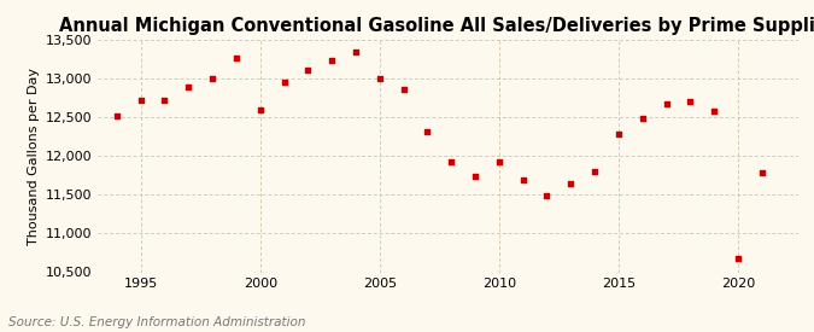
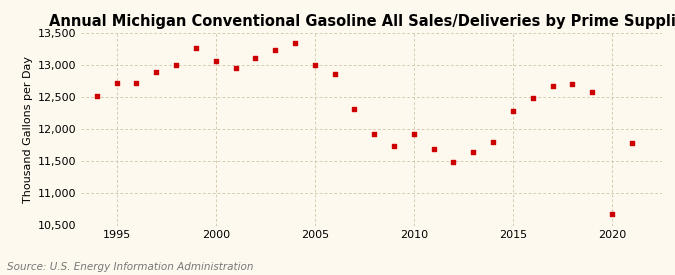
2000: 12,600 -> 13,060
